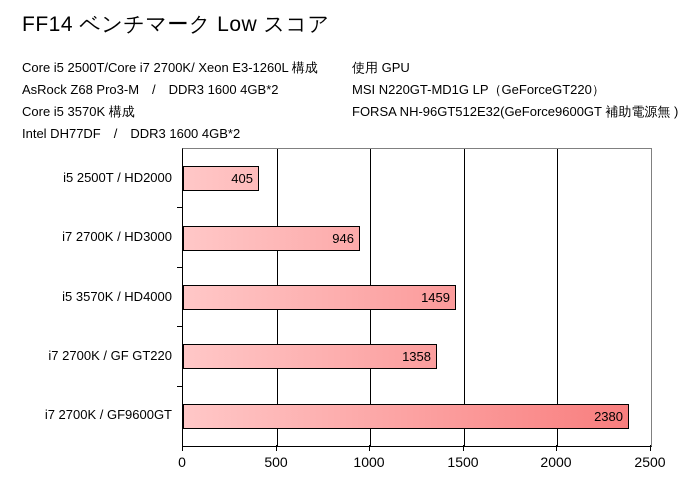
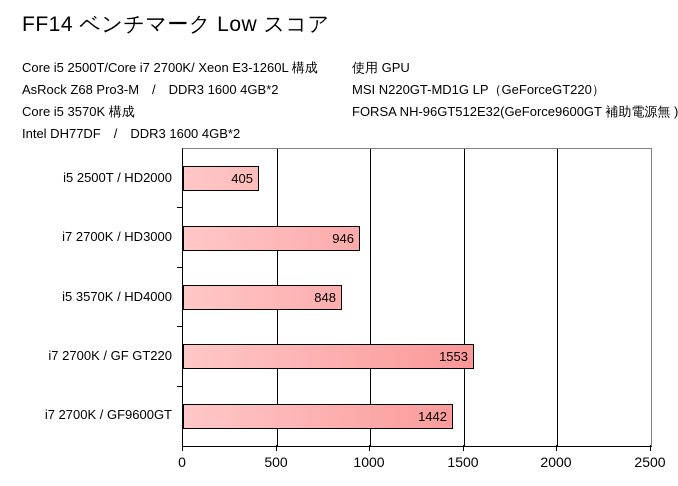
i5 3570K / HD4000: 1459 -> 848
i7 2700K / GF GT220: 1358 -> 1553
i7 2700K / GF9600GT: 2380 -> 1442
